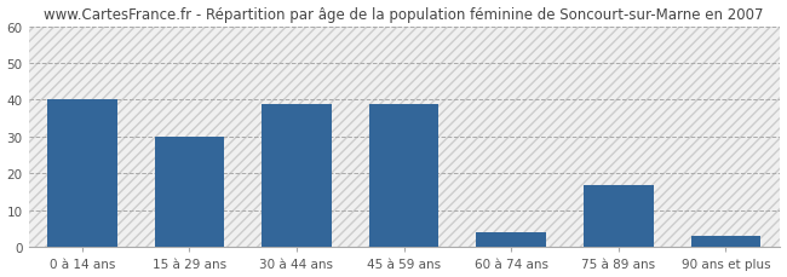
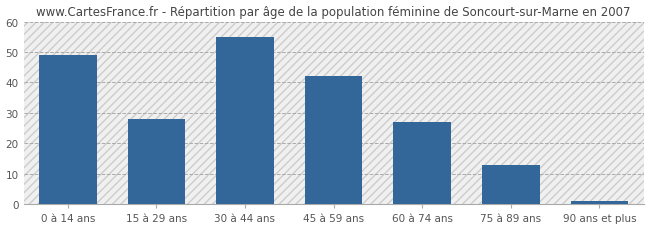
0 à 14 ans: 40 -> 49
15 à 29 ans: 30 -> 28
30 à 44 ans: 39 -> 55
45 à 59 ans: 39 -> 42
60 à 74 ans: 4 -> 27
75 à 89 ans: 17 -> 13
90 ans et plus: 3 -> 1
